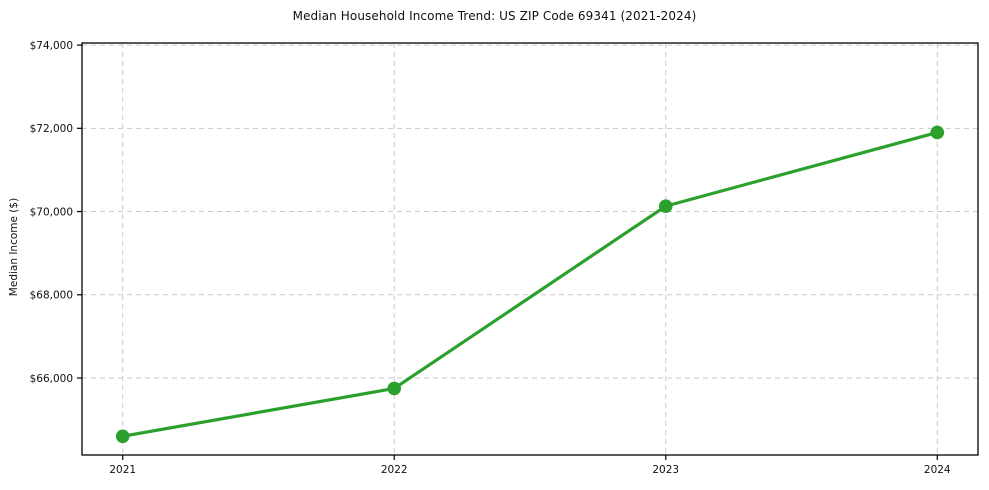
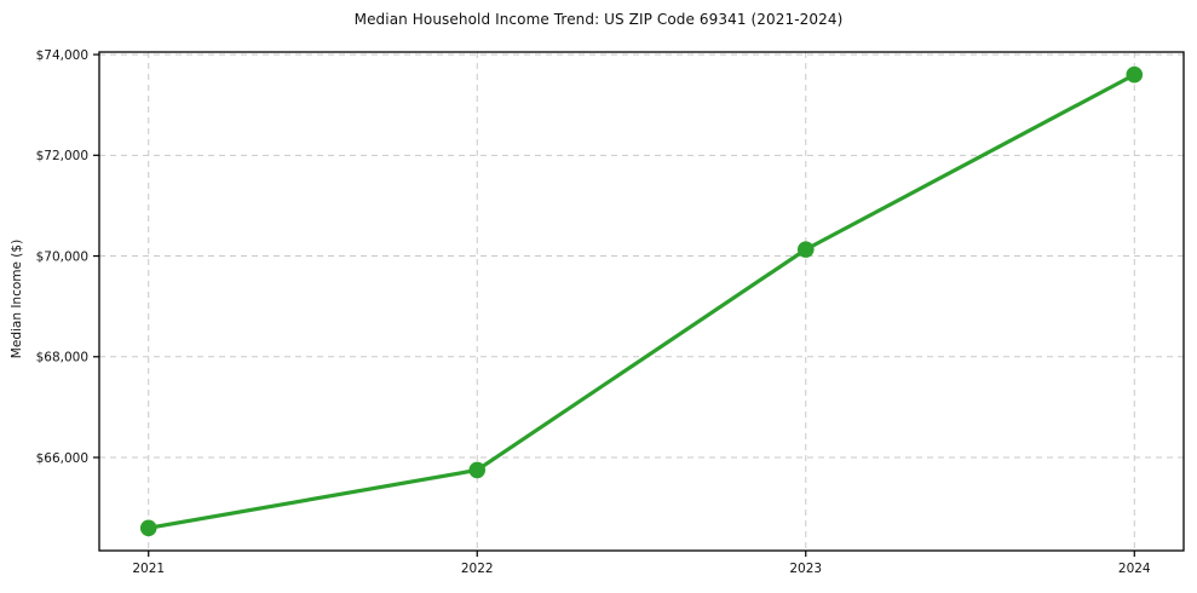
2024: $71900 -> $73600
